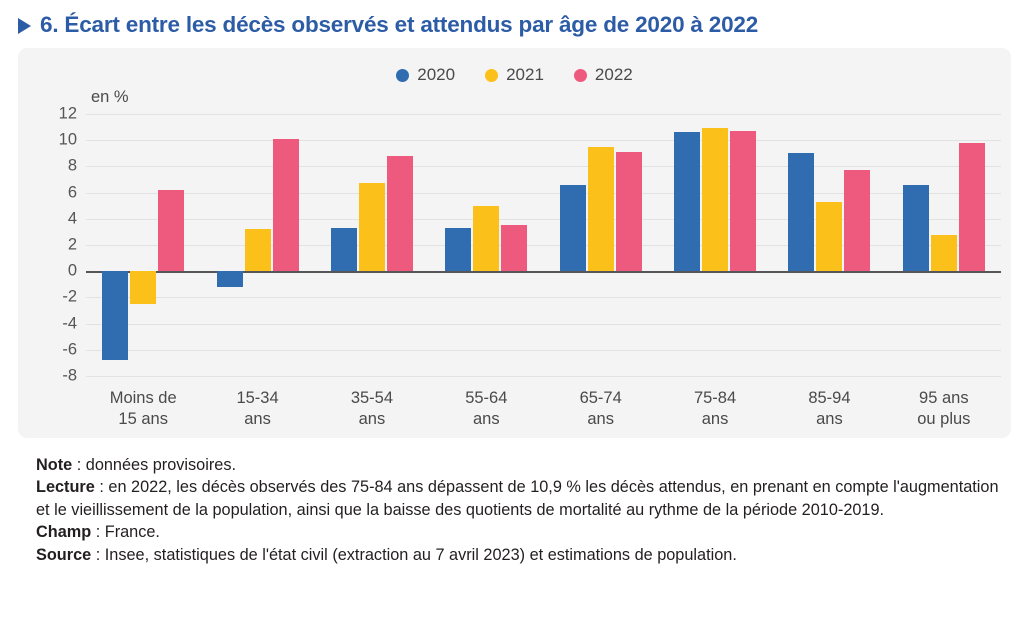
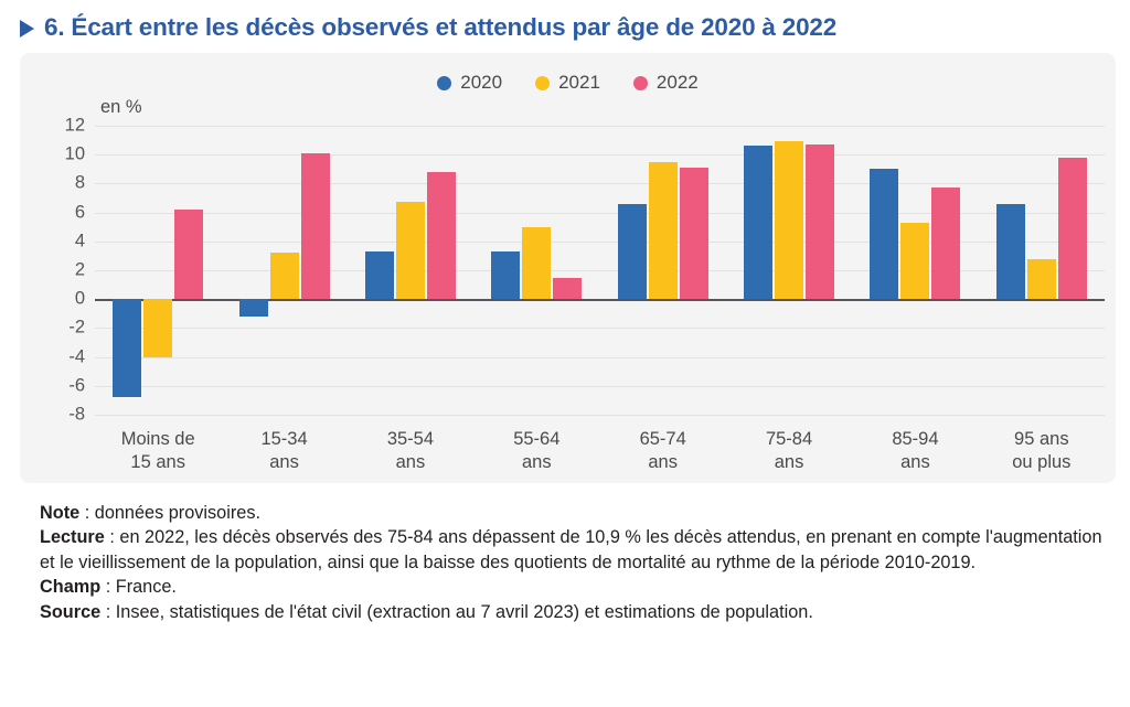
2021/Moins de 15 ans: -2.5 -> -4.0
2022/55-64 ans: 3.5 -> 1.5
